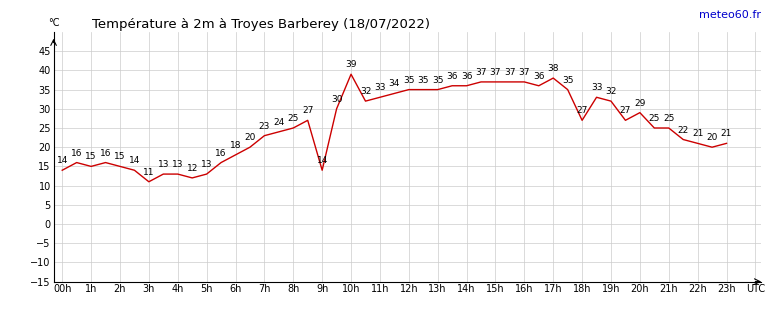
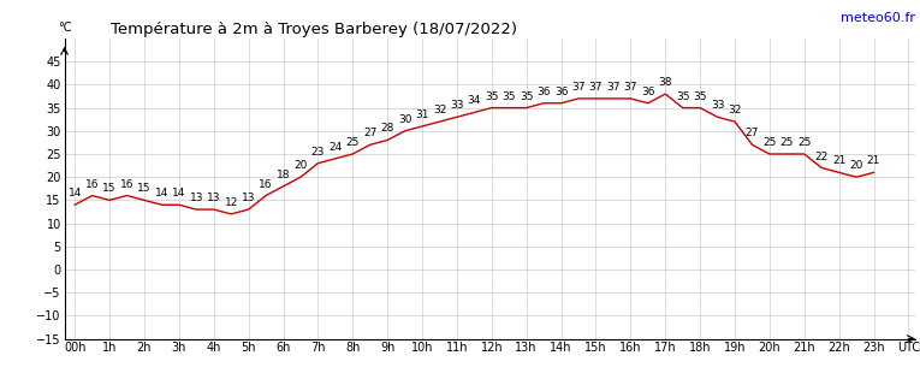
3h: 11 -> 14
9h: 14 -> 28
10h: 39 -> 31
18h: 27 -> 35
20h: 29 -> 25
